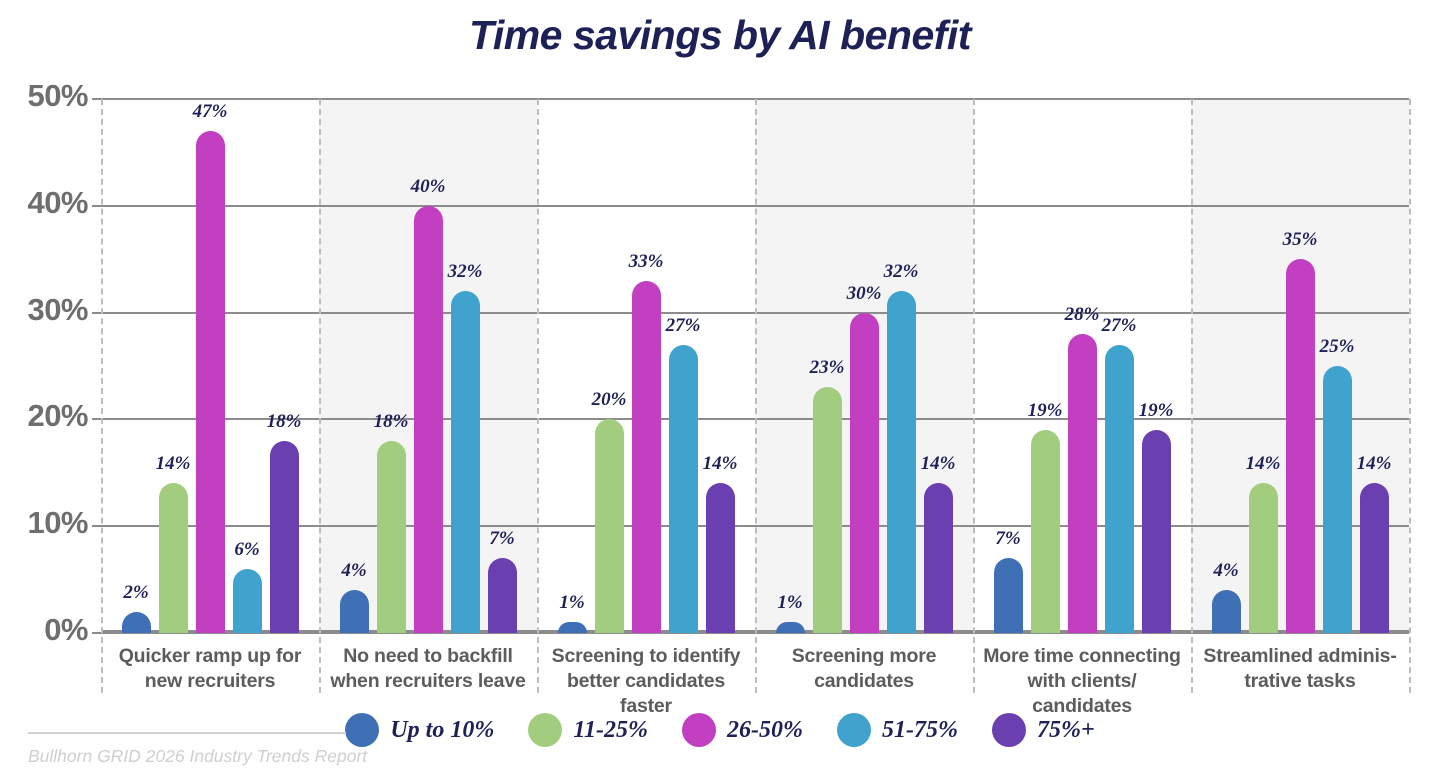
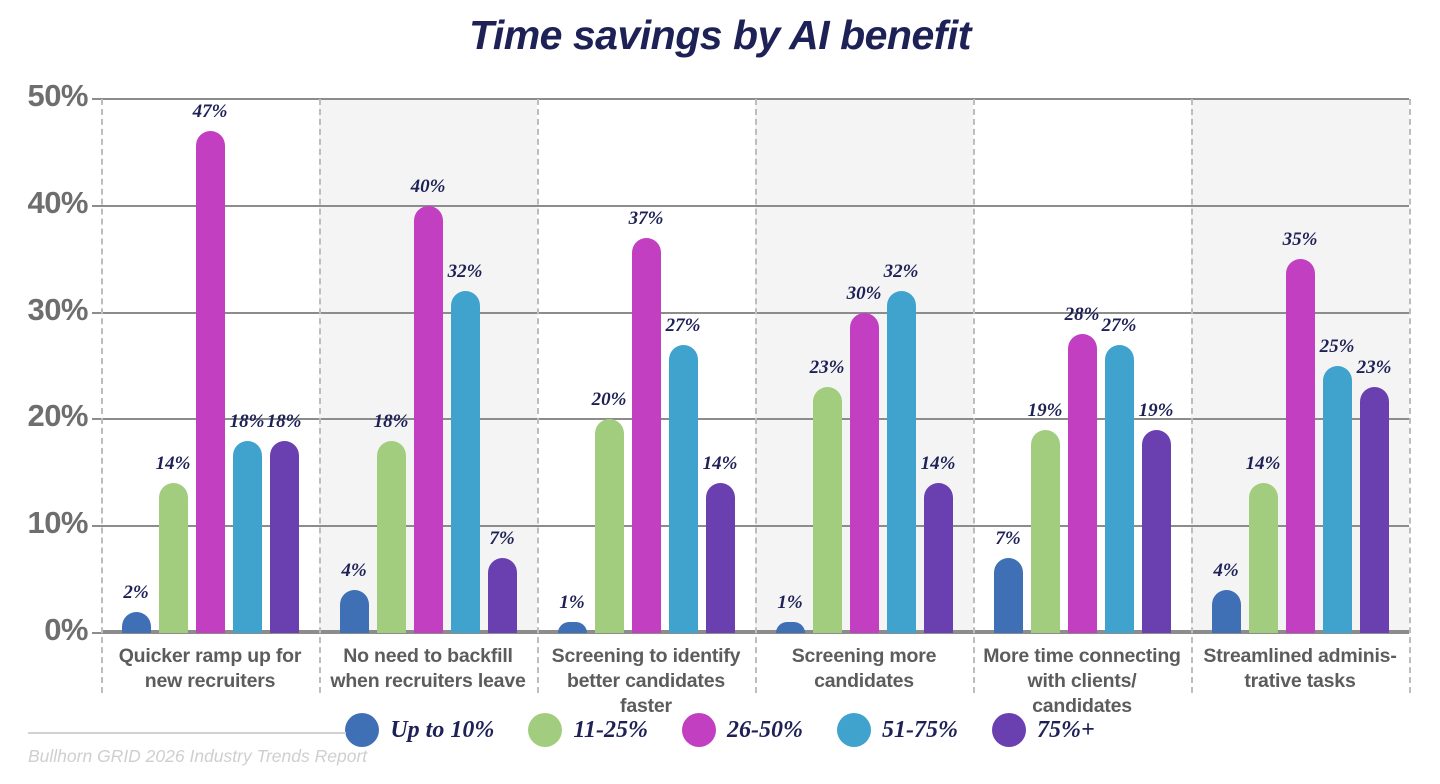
51-75%/Quicker ramp up for new recruiters: 6% -> 18%
26-50%/Screening to identify better candidates faster: 33% -> 37%
75%+/Streamlined adminis-trative tasks: 14% -> 23%
